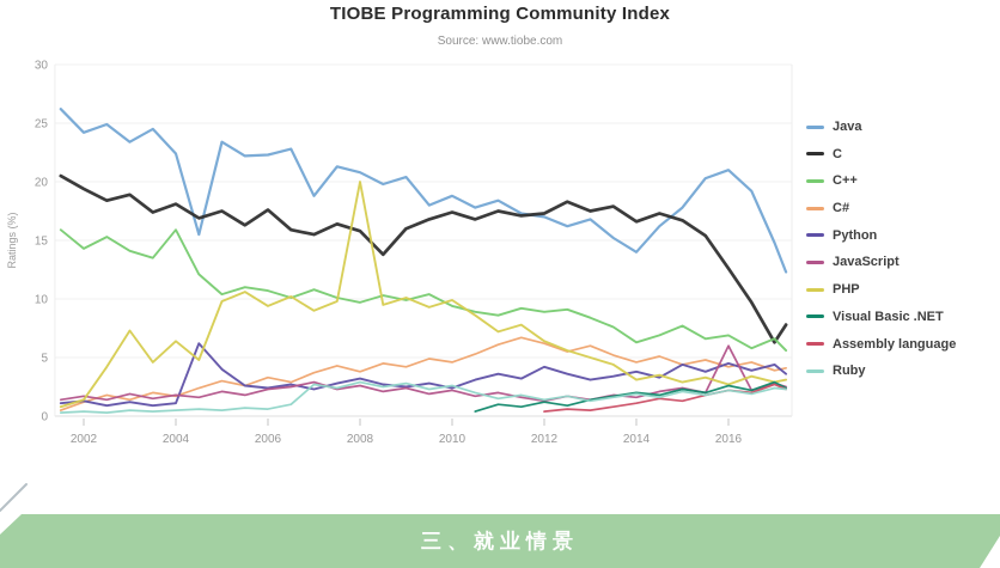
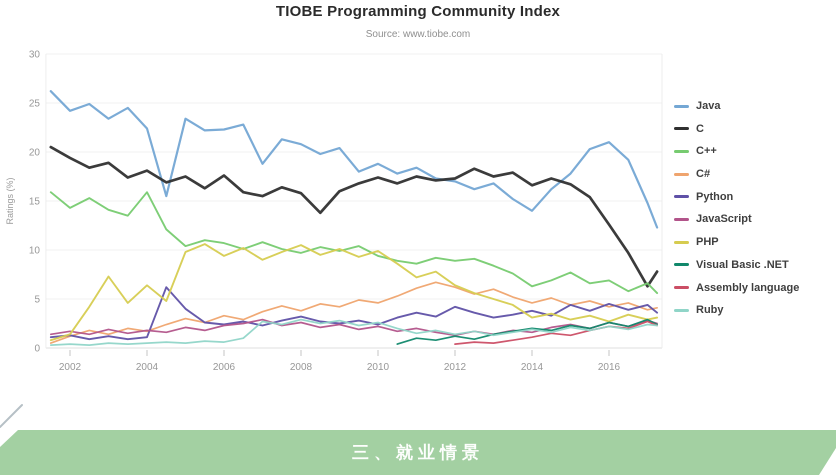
PHP/2008: 20 -> 10
JavaScript/2016: 6 -> 3
